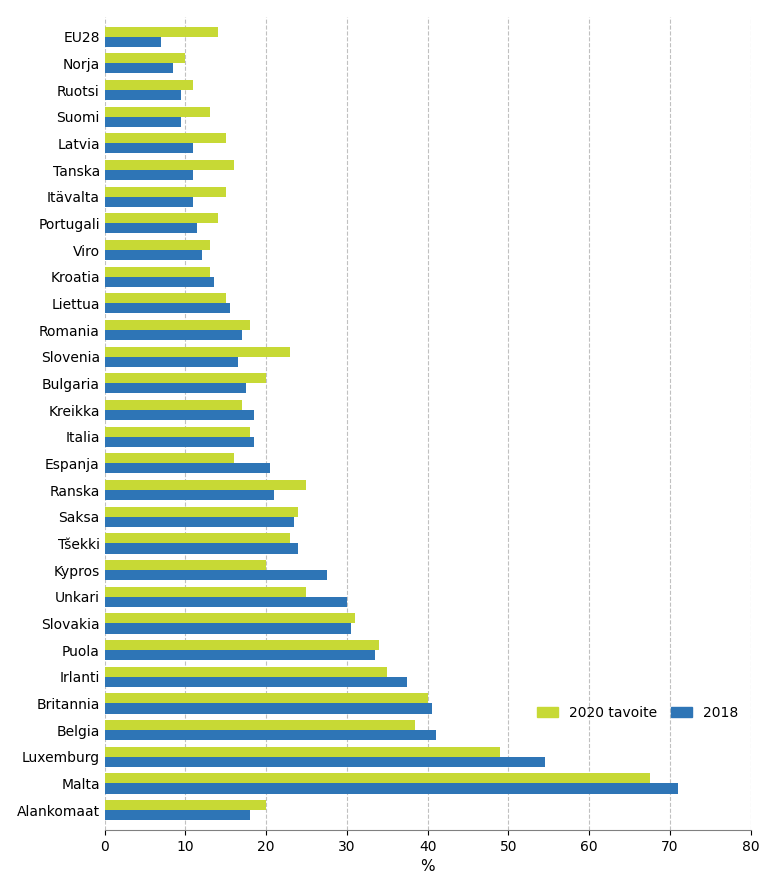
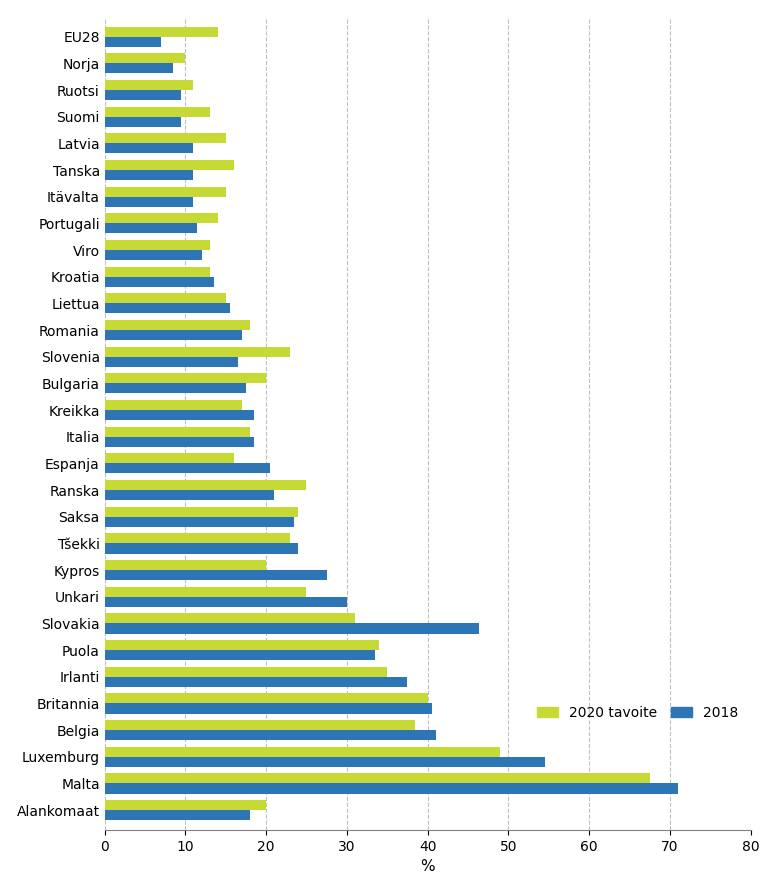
2018/Slovakia: 30.5 -> 46.4
